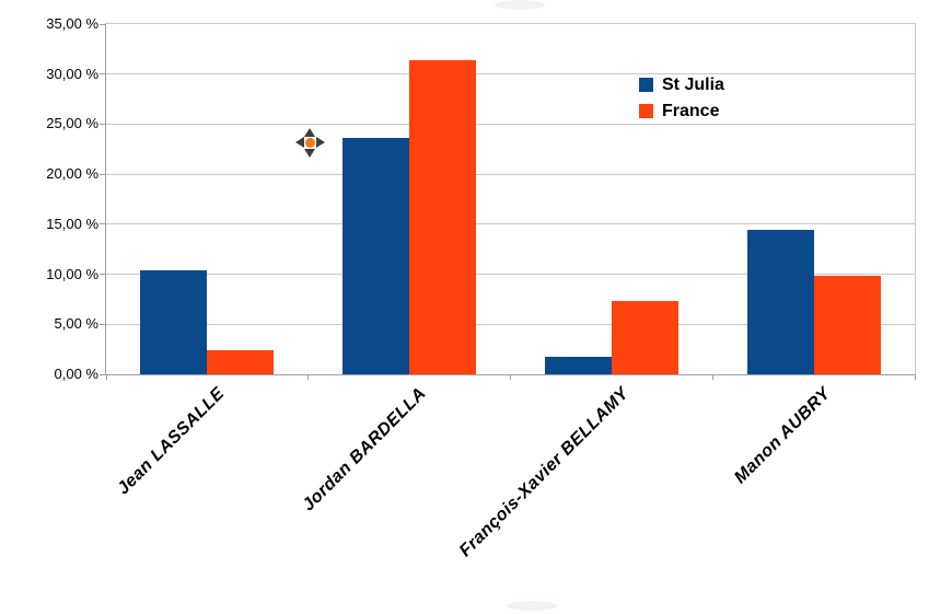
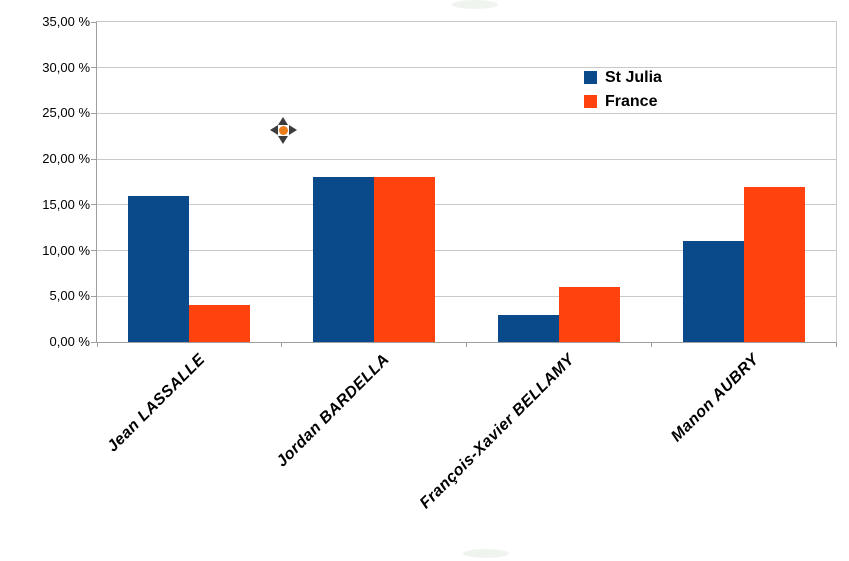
St Julia/Jean LASSALLE: 10% -> 16%
France/Jean LASSALLE: 2% -> 4%
St Julia/Jordan BARDELLA: 24% -> 18%
France/Jordan BARDELLA: 31% -> 18%
St Julia/François-Xavier BELLAMY: 2% -> 3%
France/François-Xavier BELLAMY: 7% -> 6%
St Julia/Manon AUBRY: 14% -> 11%
France/Manon AUBRY: 10% -> 17%
